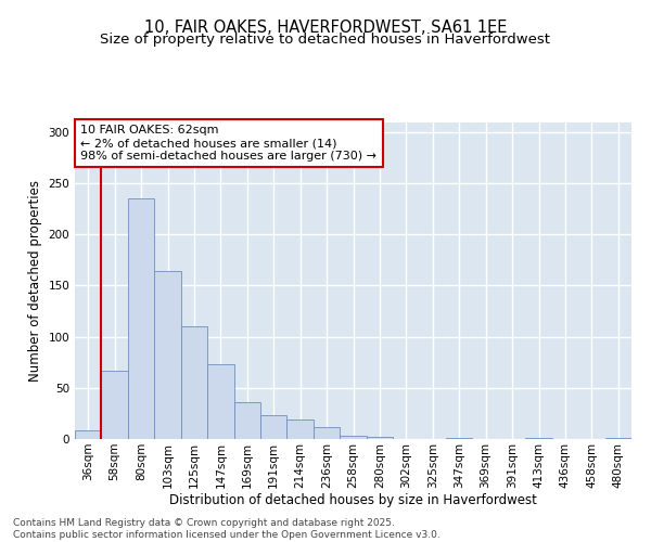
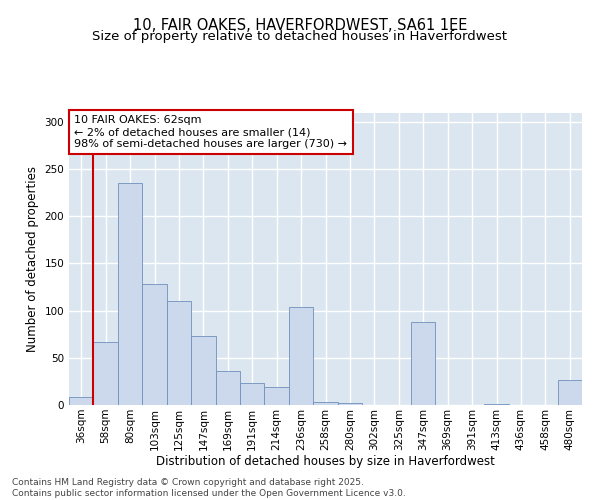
103sqm: 164 -> 128
236sqm: 12 -> 104
347sqm: 1 -> 88
480sqm: 1 -> 26
